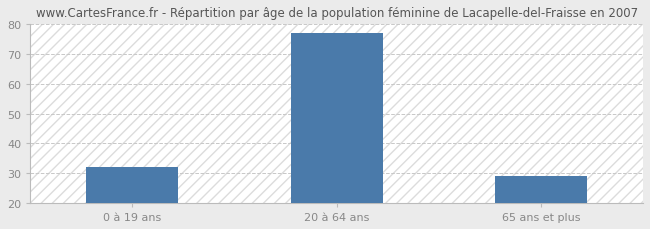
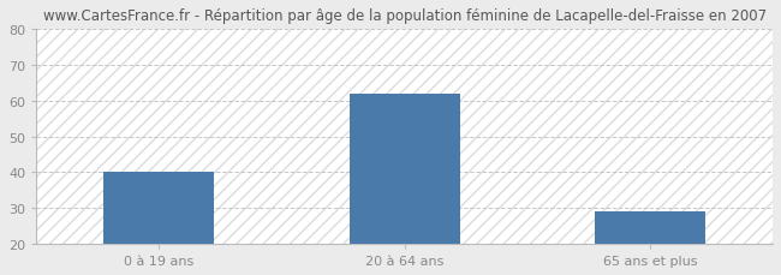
0 à 19 ans: 32 -> 40
20 à 64 ans: 77 -> 62
